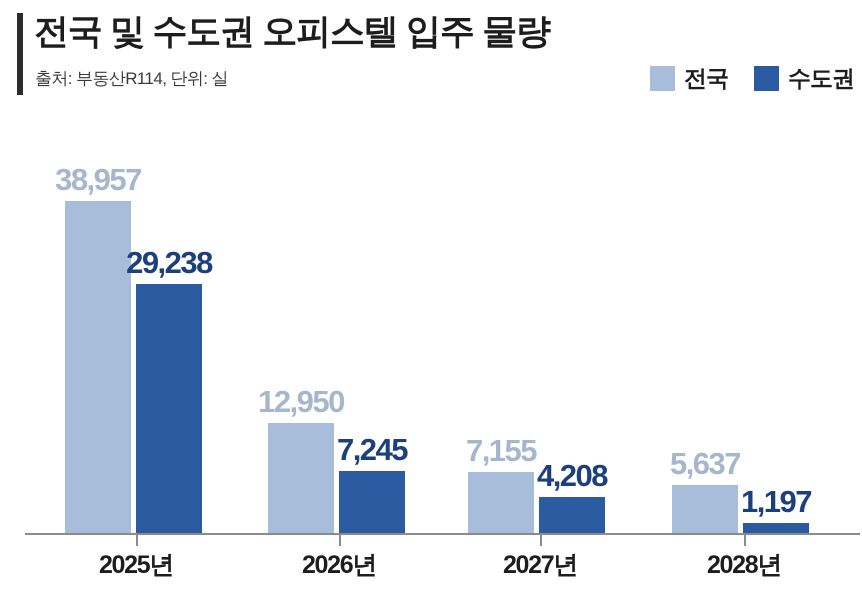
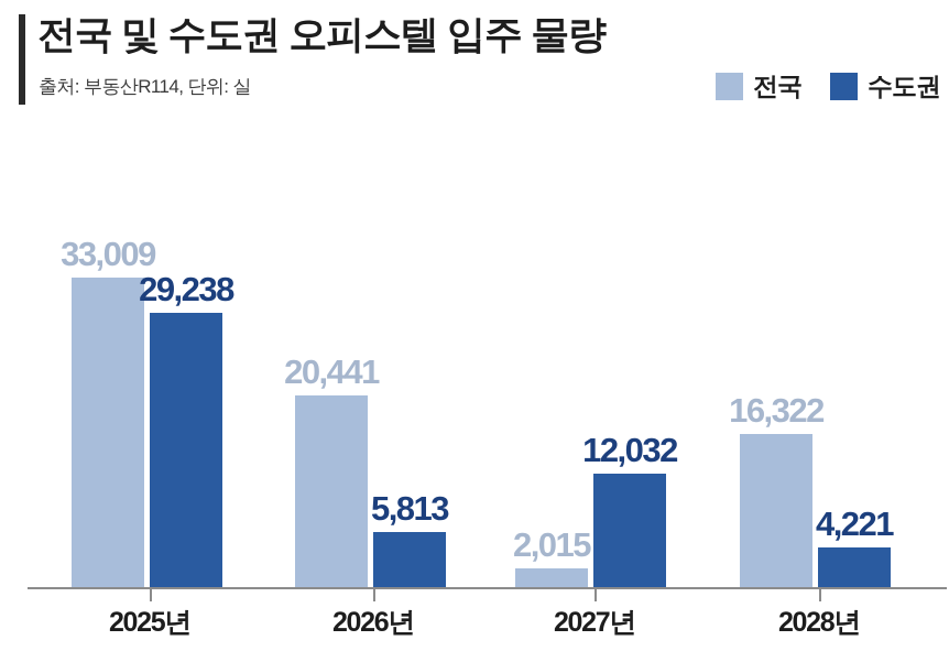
전국/2025년: 38,957 -> 33,009
전국/2026년: 12,950 -> 20,441
수도권/2026년: 7,245 -> 5,813
전국/2027년: 7,155 -> 2,015
수도권/2027년: 4,208 -> 12,032
전국/2028년: 5,637 -> 16,322
수도권/2028년: 1,197 -> 4,221
